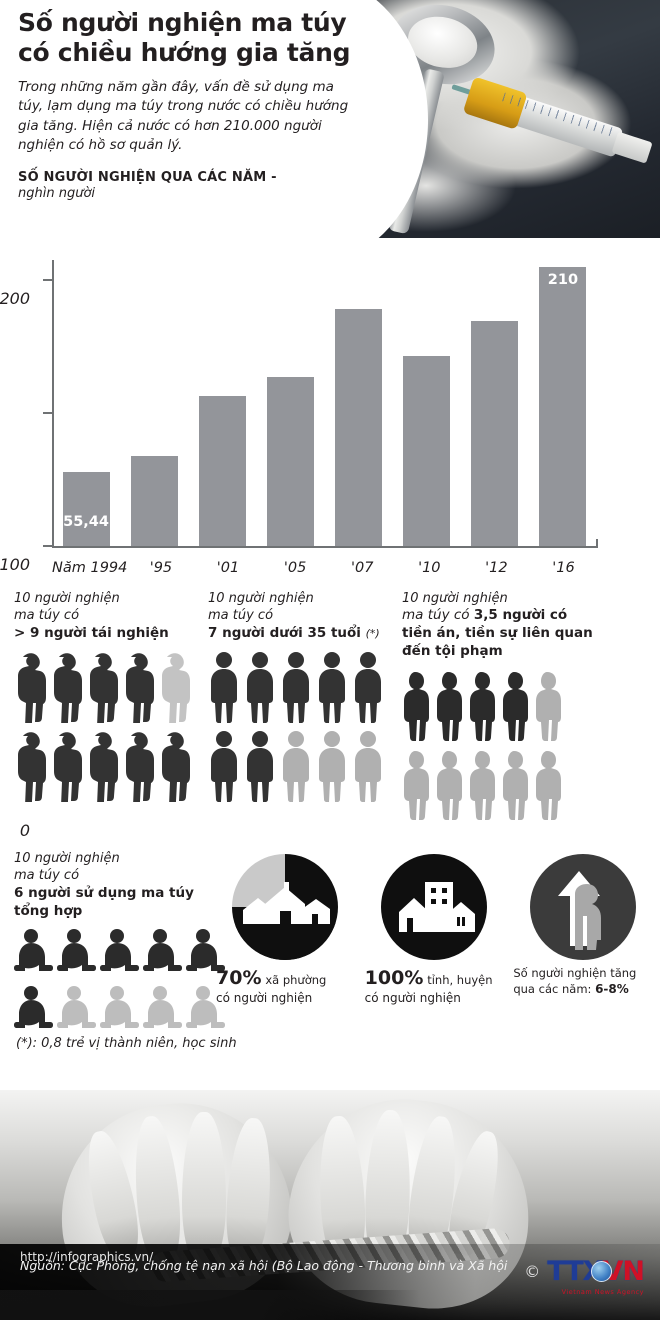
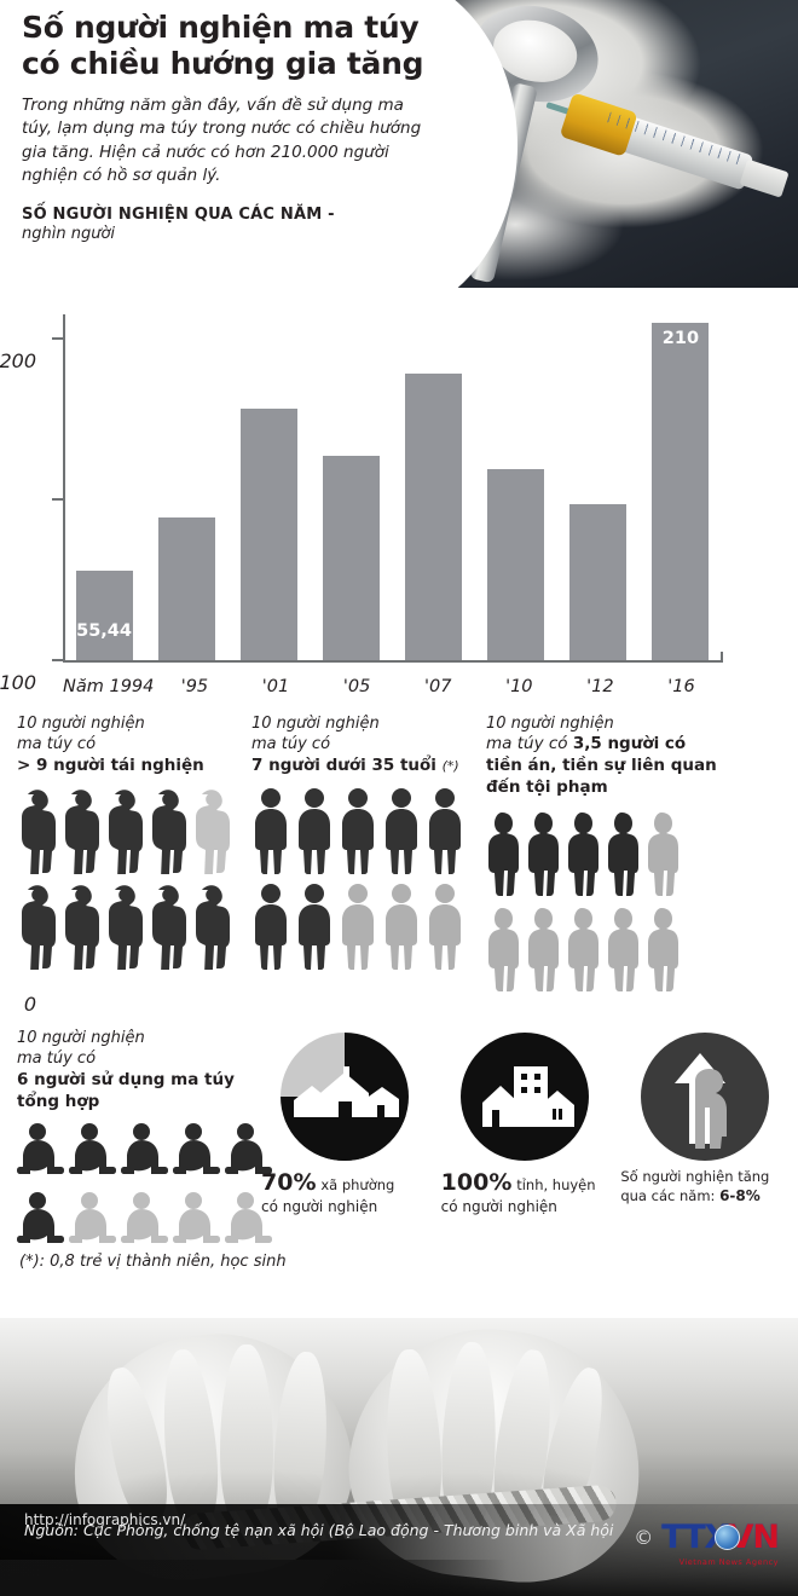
'95: 68 -> 89
'01: 113 -> 156
'10: 143 -> 119
'12: 169 -> 97
